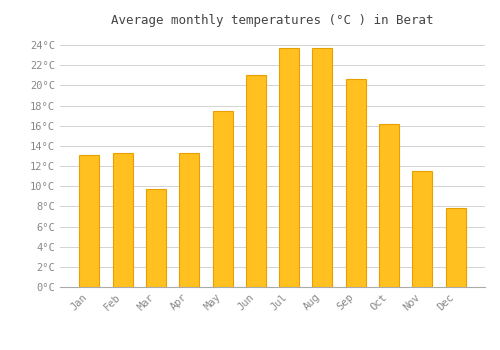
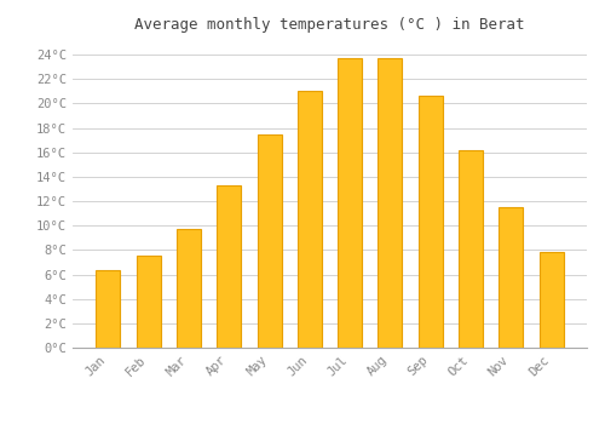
Jan: 13.1°C -> 6.3°C
Feb: 13.3°C -> 7.5°C
